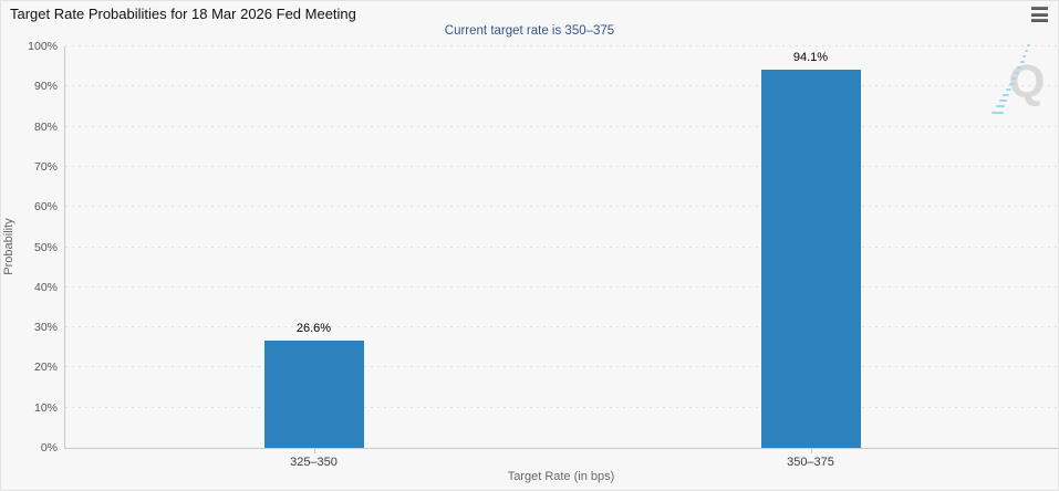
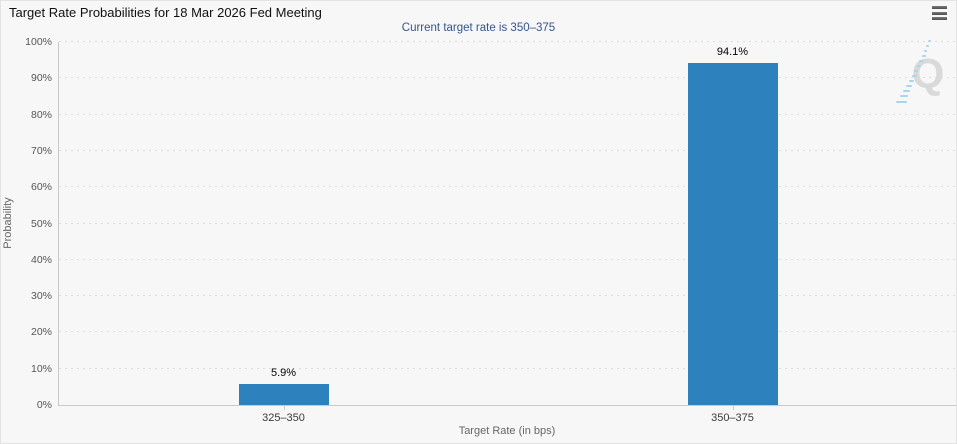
325–350: 26.6% -> 5.9%
